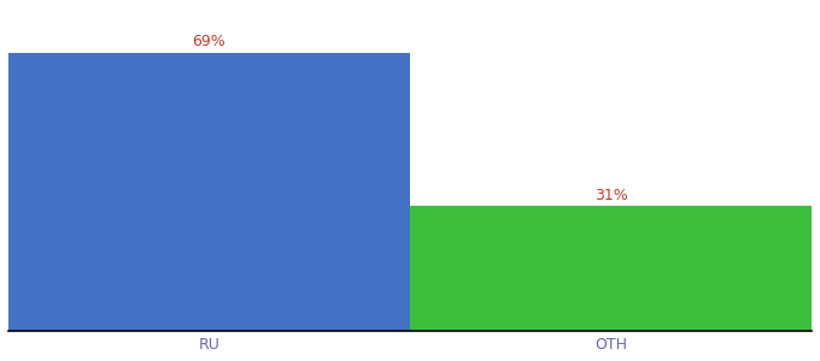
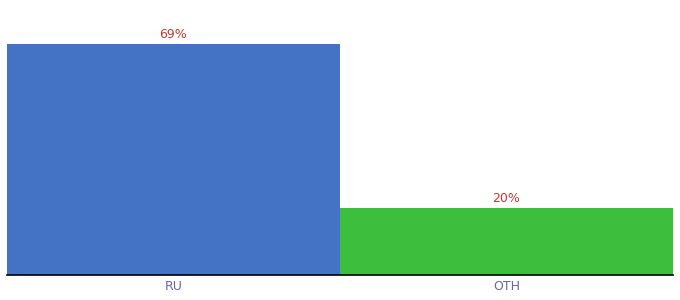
OTH: 31% -> 20%
